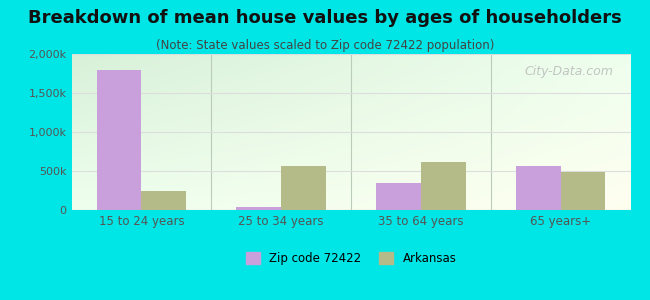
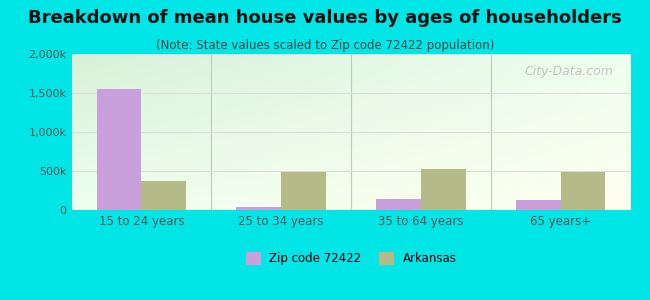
Zip code 72422/15 to 24 years: 1,800k -> 1,550k
Arkansas/15 to 24 years: 240k -> 370k
Arkansas/25 to 34 years: 560k -> 490k
Zip code 72422/35 to 64 years: 340k -> 140k
Arkansas/35 to 64 years: 620k -> 520k
Zip code 72422/65 years+: 560k -> 130k
